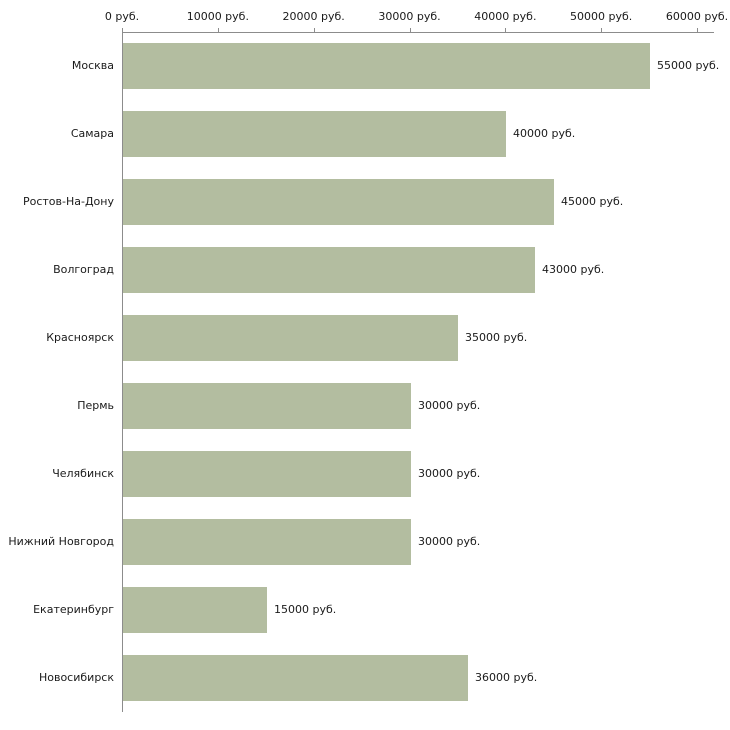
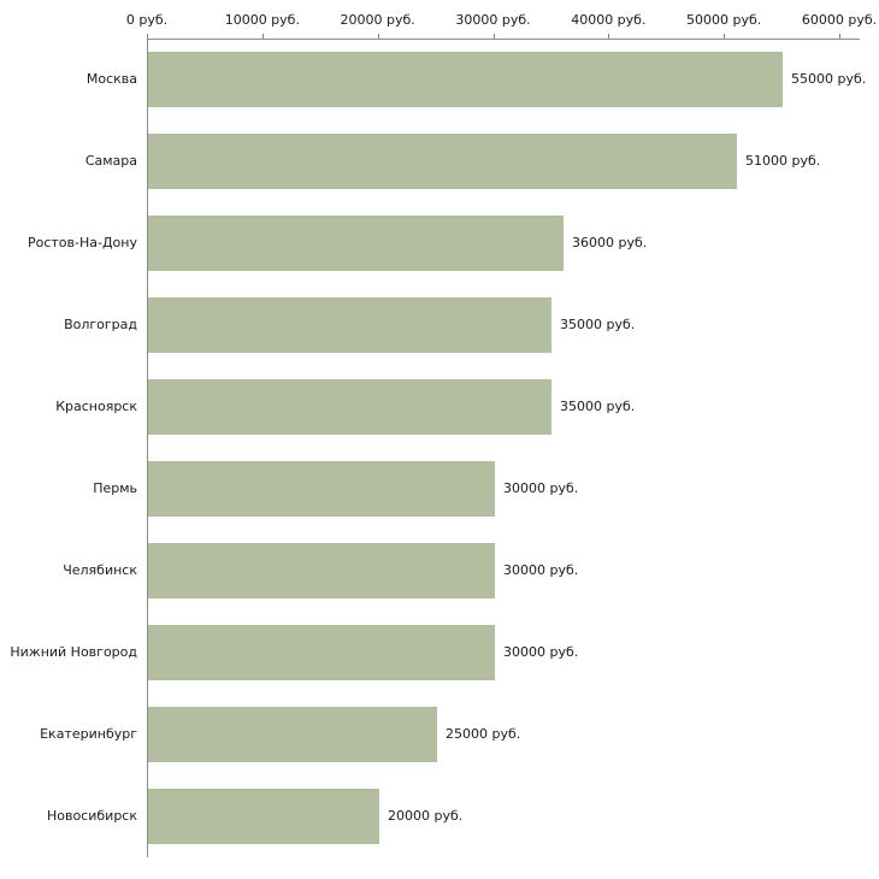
Самара: 40000 -> 51000
Ростов-На-Дону: 45000 -> 36000
Волгоград: 43000 -> 35000
Екатеринбург: 15000 -> 25000
Новосибирск: 36000 -> 20000
